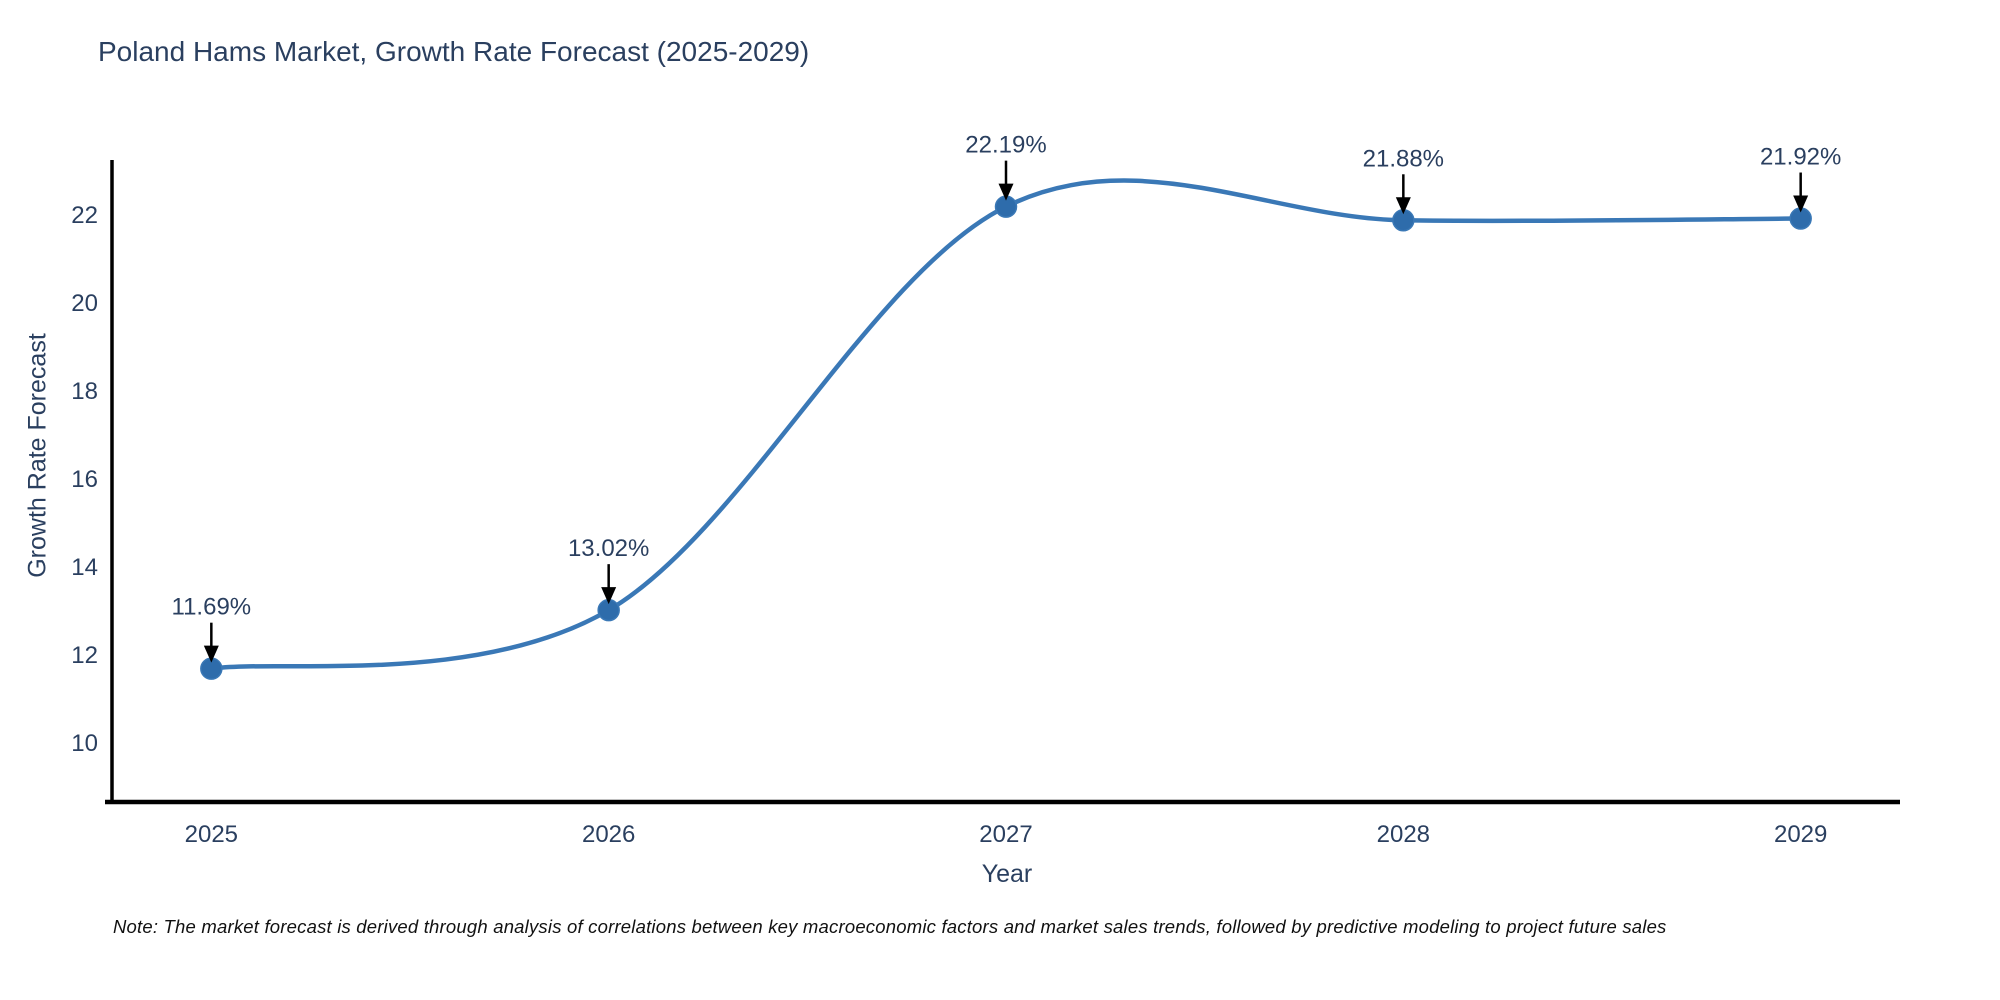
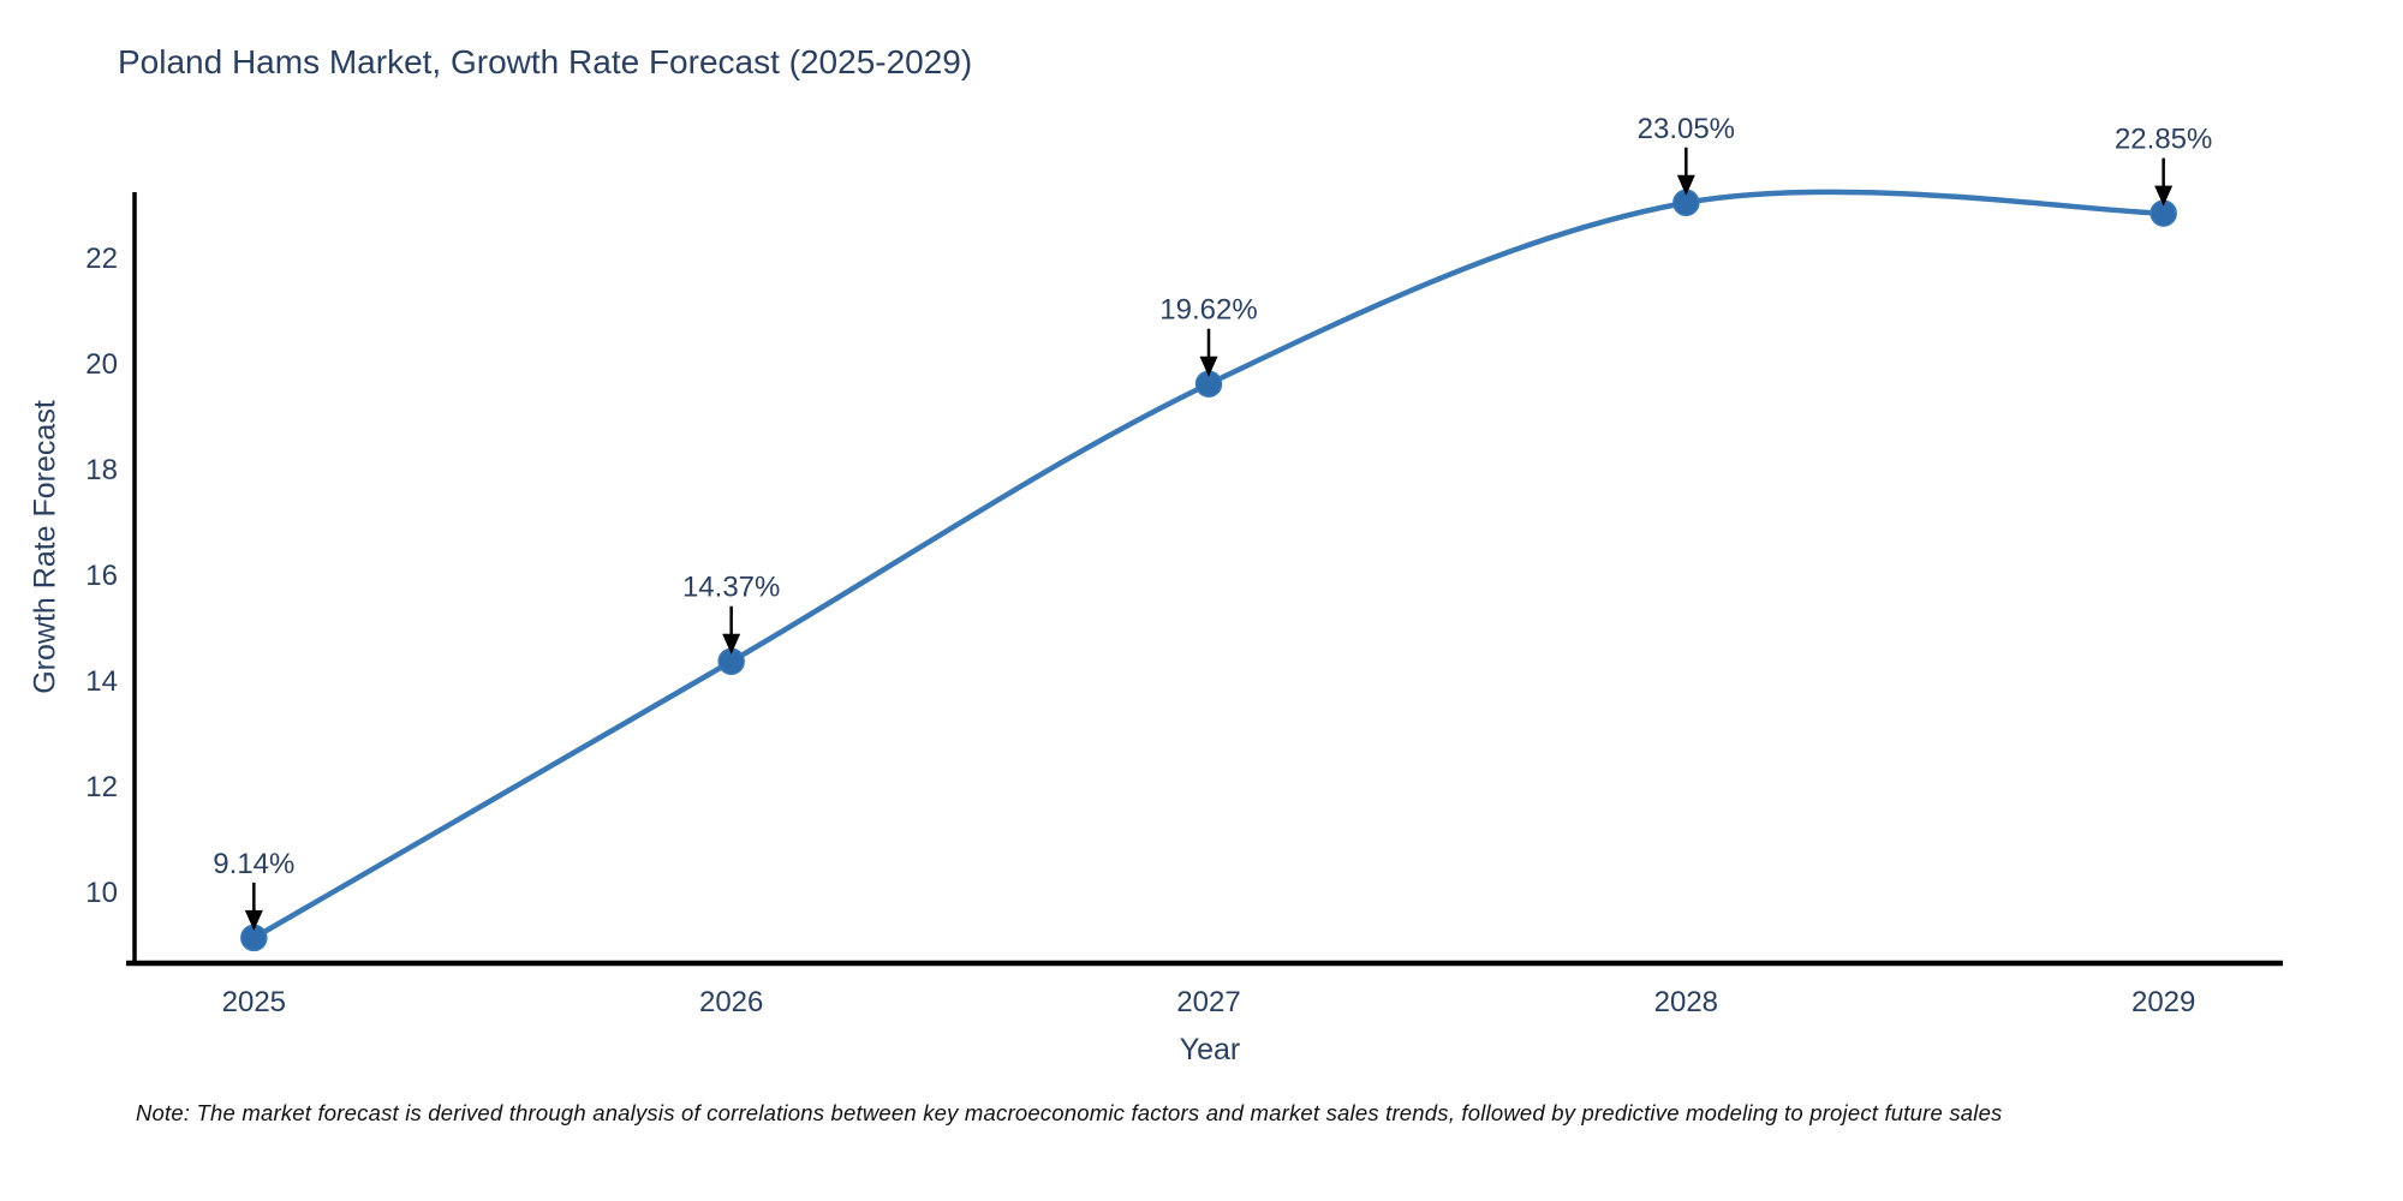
2025: 11.69% -> 9.14%
2026: 13.02% -> 14.37%
2027: 22.19% -> 19.62%
2028: 21.88% -> 23.05%
2029: 21.92% -> 22.85%
